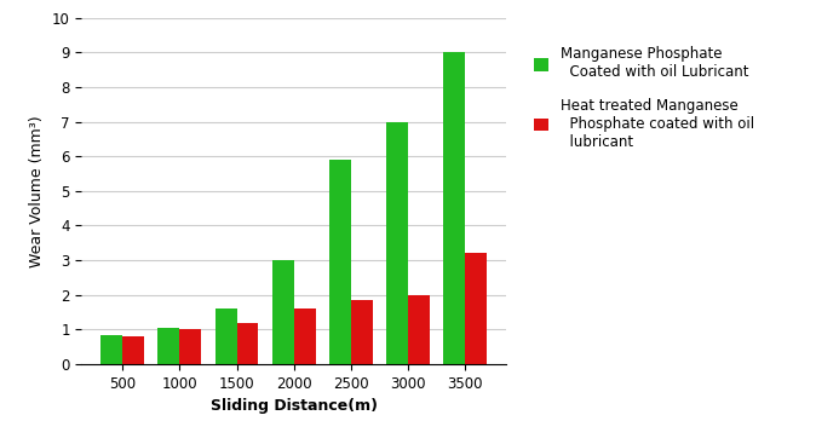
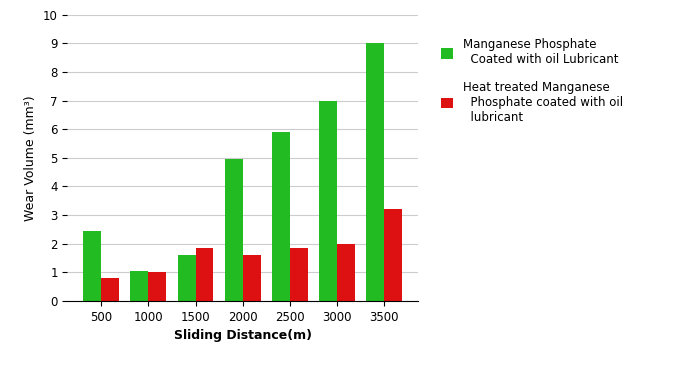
Manganese Phosphate Coated with oil Lubricant/500: 0.85 -> 2.45
Heat treated Manganese Phosphate coated with oil lubricant/1500: 1.20 -> 1.85
Manganese Phosphate Coated with oil Lubricant/2000: 3.00 -> 4.95
